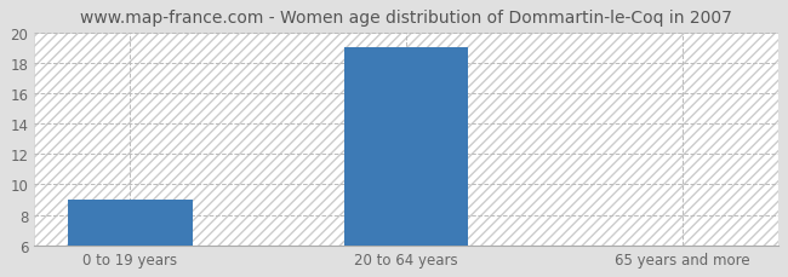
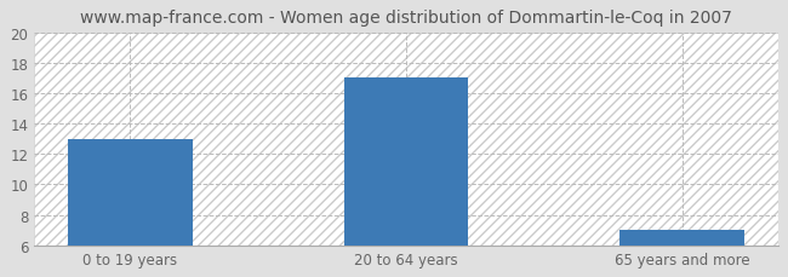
0 to 19 years: 9 -> 13
20 to 64 years: 19 -> 17
65 years and more: 6 -> 7
